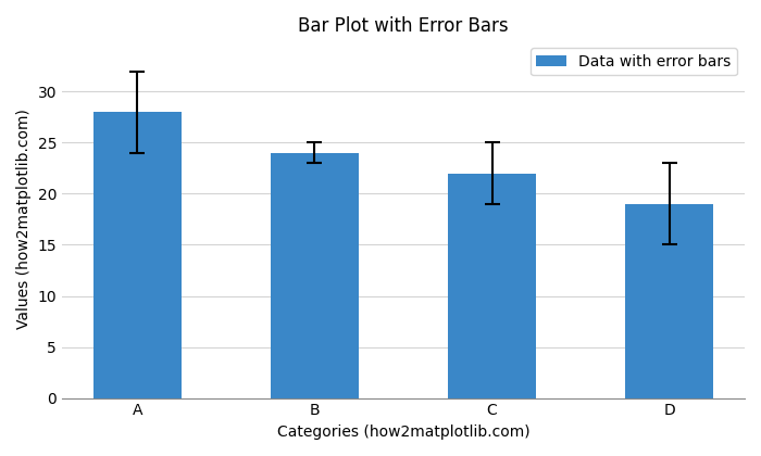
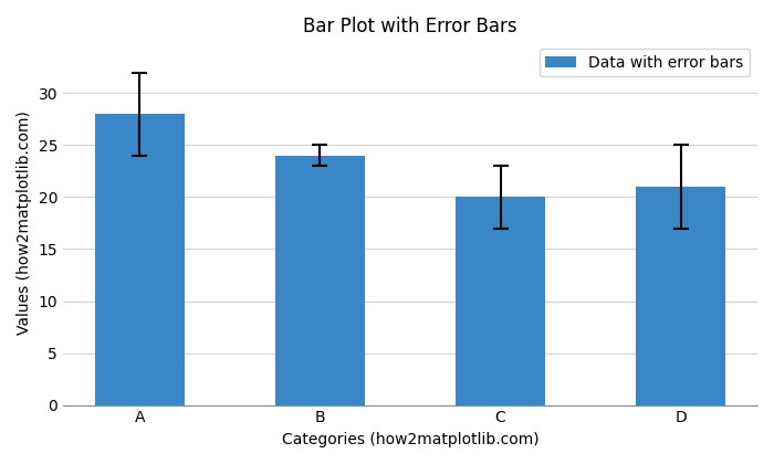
C: 22 -> 20
D: 19 -> 21
